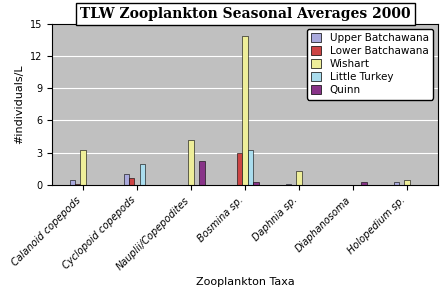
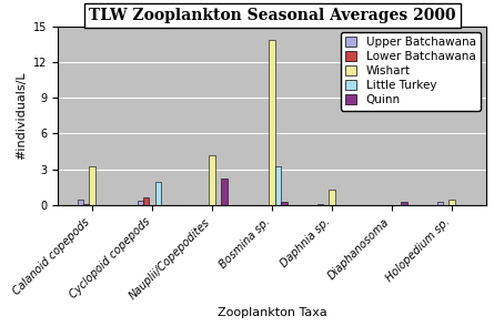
Upper Batchawana/Cyclopoid copepods: 1.0 -> 0.4
Lower Batchawana/Bosmina sp.: 3.0 -> 0.1
